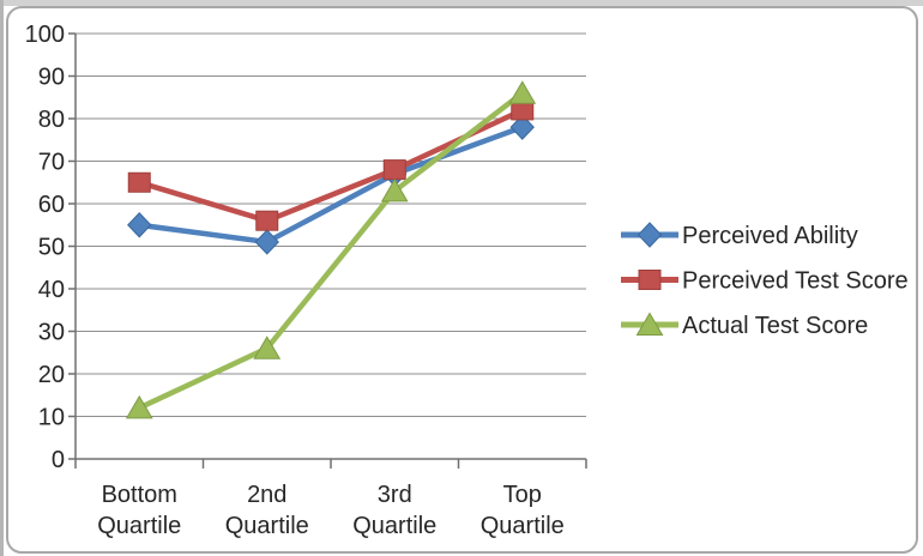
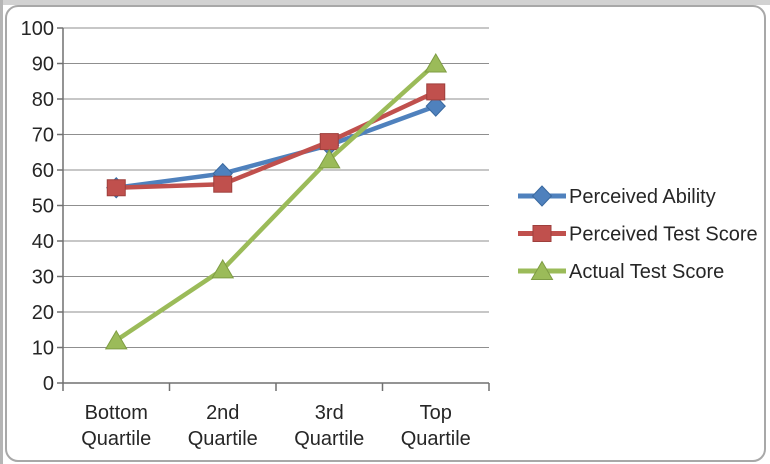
Perceived Test Score/Bottom Quartile: 65 -> 55
Perceived Ability/2nd Quartile: 51 -> 59
Actual Test Score/2nd Quartile: 26 -> 32
Actual Test Score/Top Quartile: 86 -> 90
